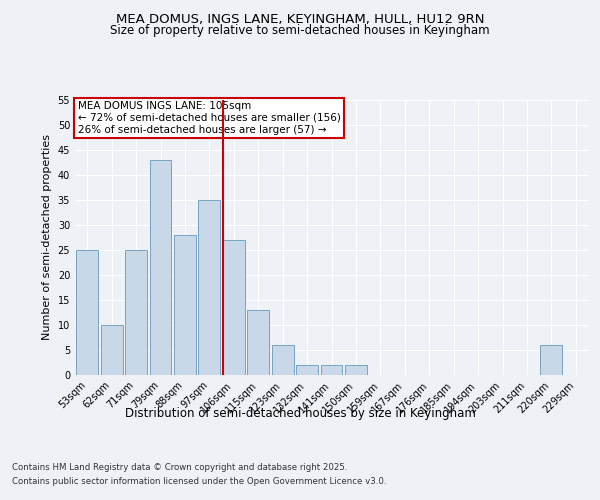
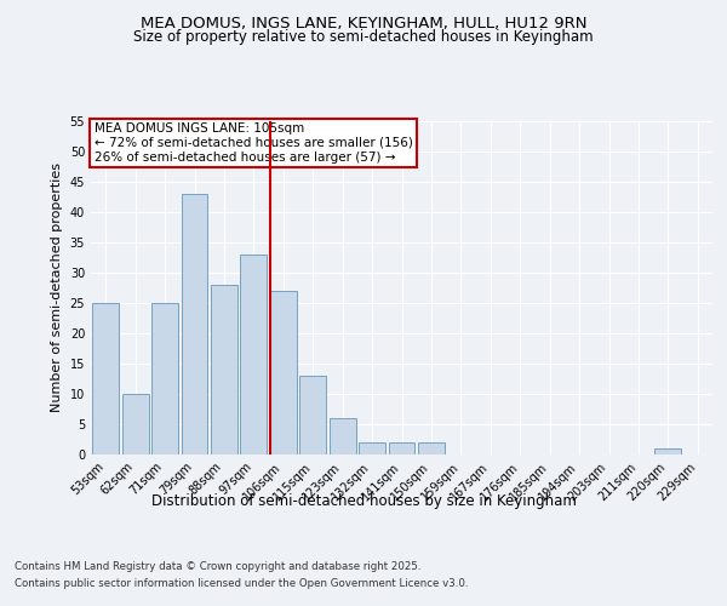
97sqm: 35 -> 33
220sqm: 6 -> 1
